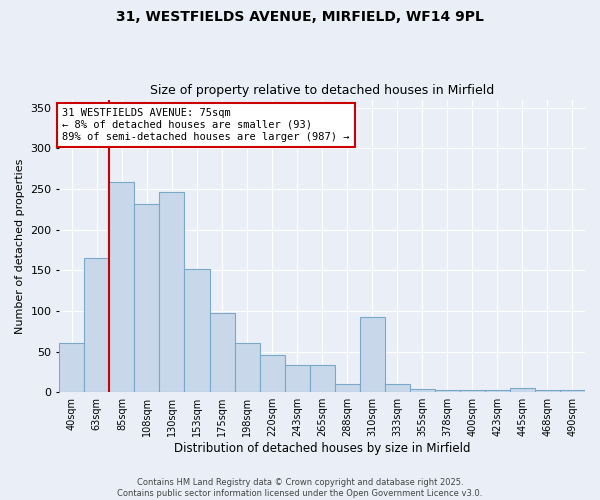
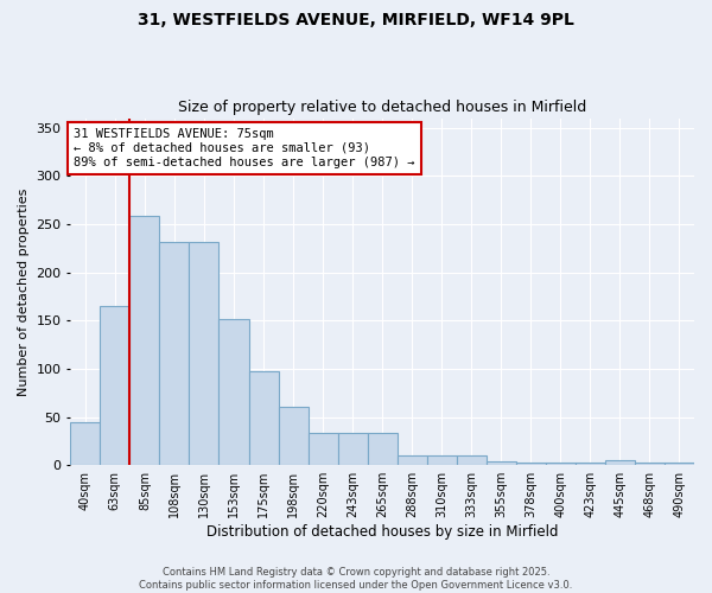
40sqm: 60 -> 45
130sqm: 246 -> 232
220sqm: 46 -> 33
310sqm: 92 -> 10
